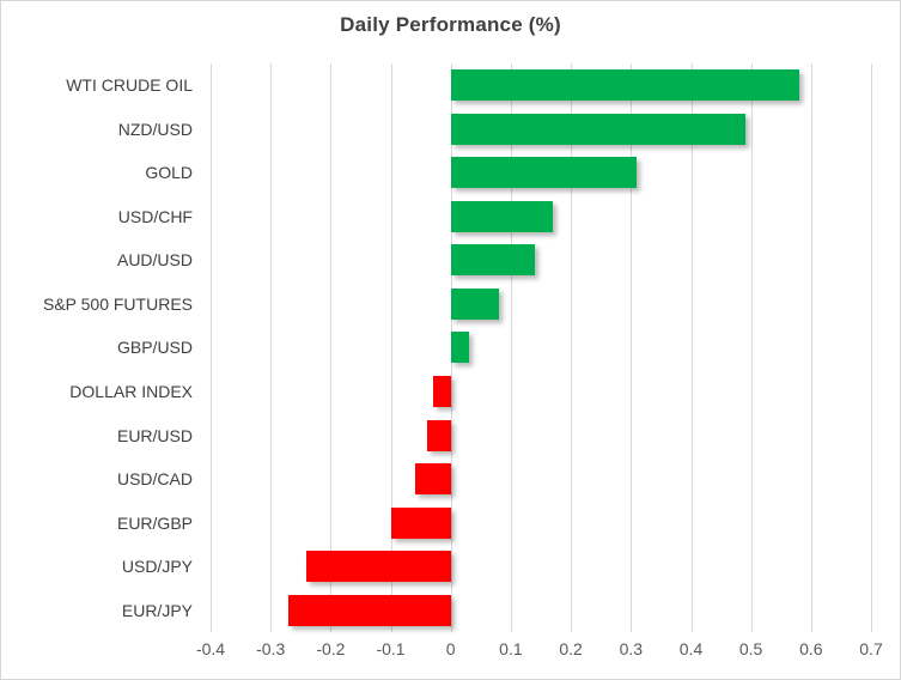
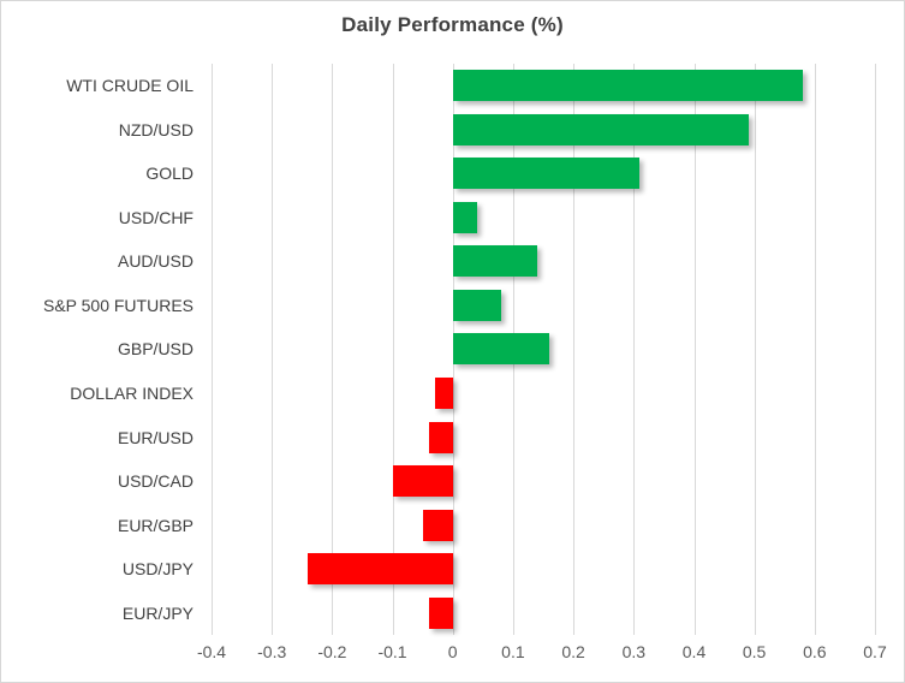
USD/CHF: 0.17 -> 0.04
GBP/USD: 0.03 -> 0.16
USD/CAD: -0.06 -> -0.10
EUR/GBP: -0.10 -> -0.05
EUR/JPY: -0.27 -> -0.04
